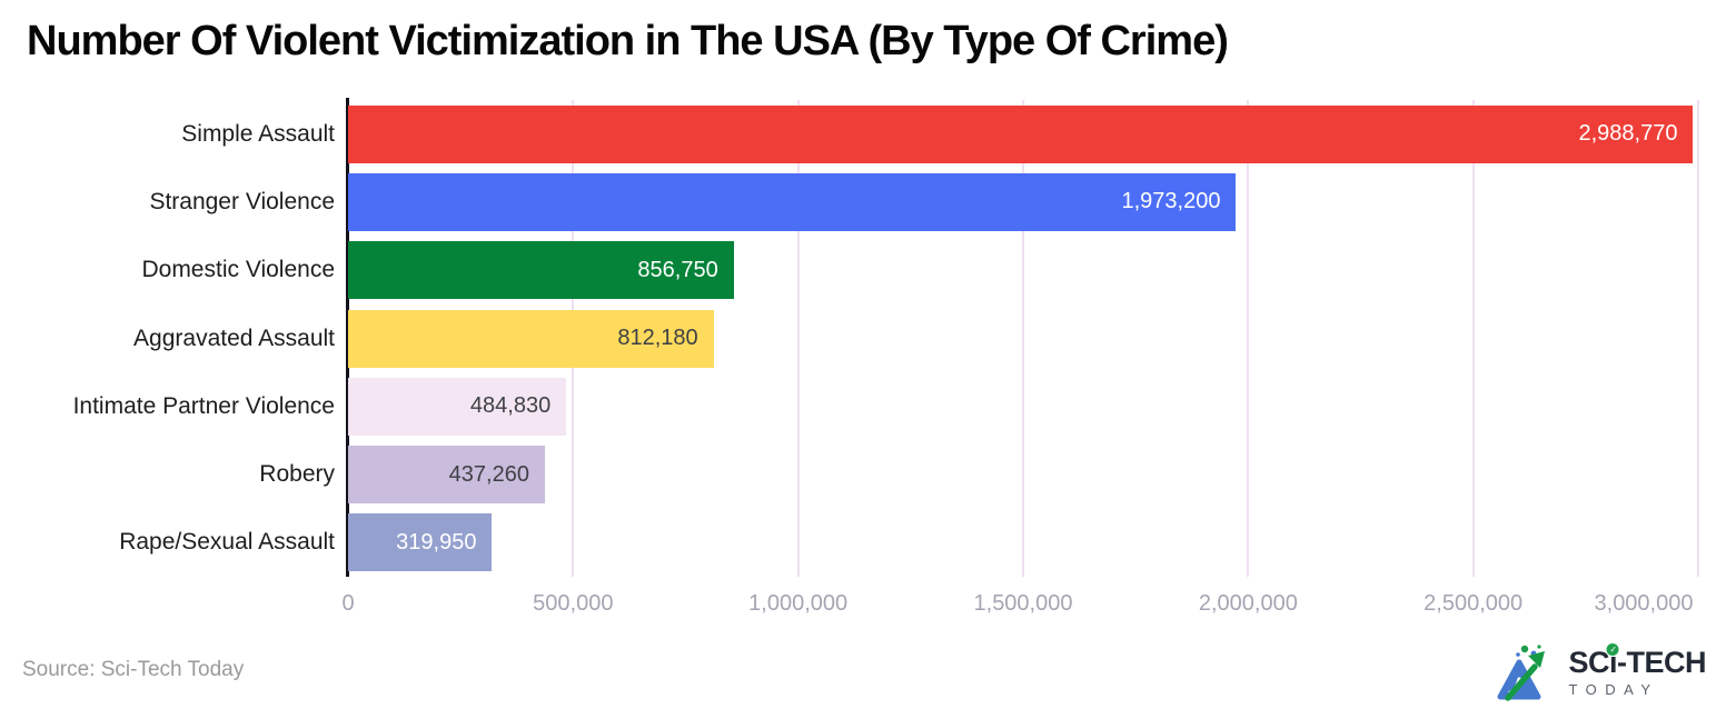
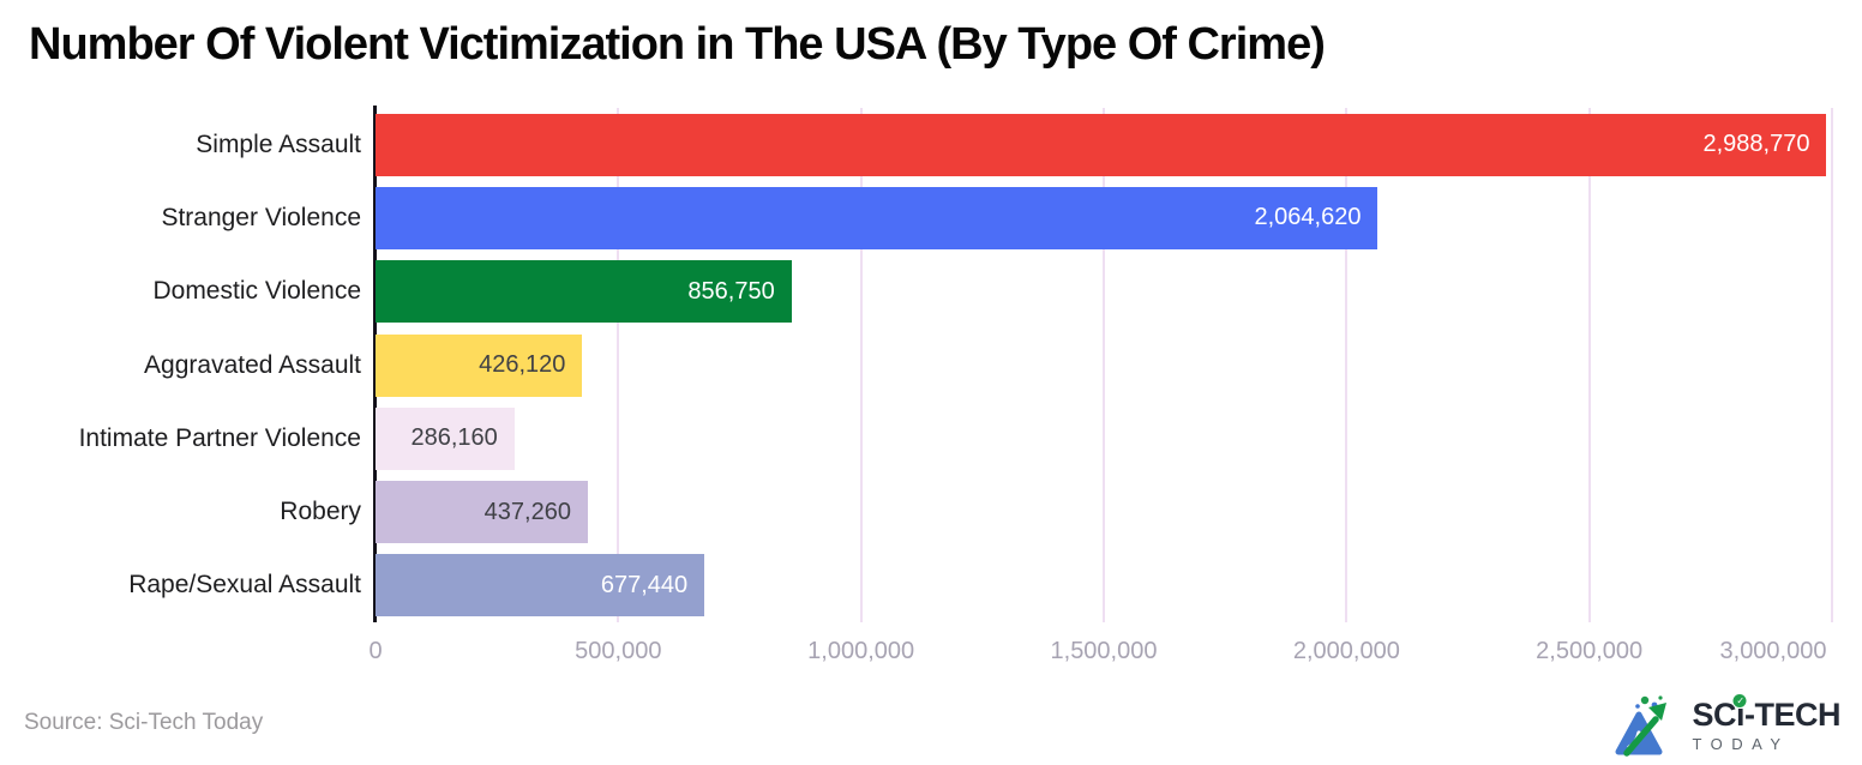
Stranger Violence: 1,973,200 -> 2,064,620
Aggravated Assault: 812,180 -> 426,120
Intimate Partner Violence: 484,830 -> 286,160
Rape/Sexual Assault: 319,950 -> 677,440
